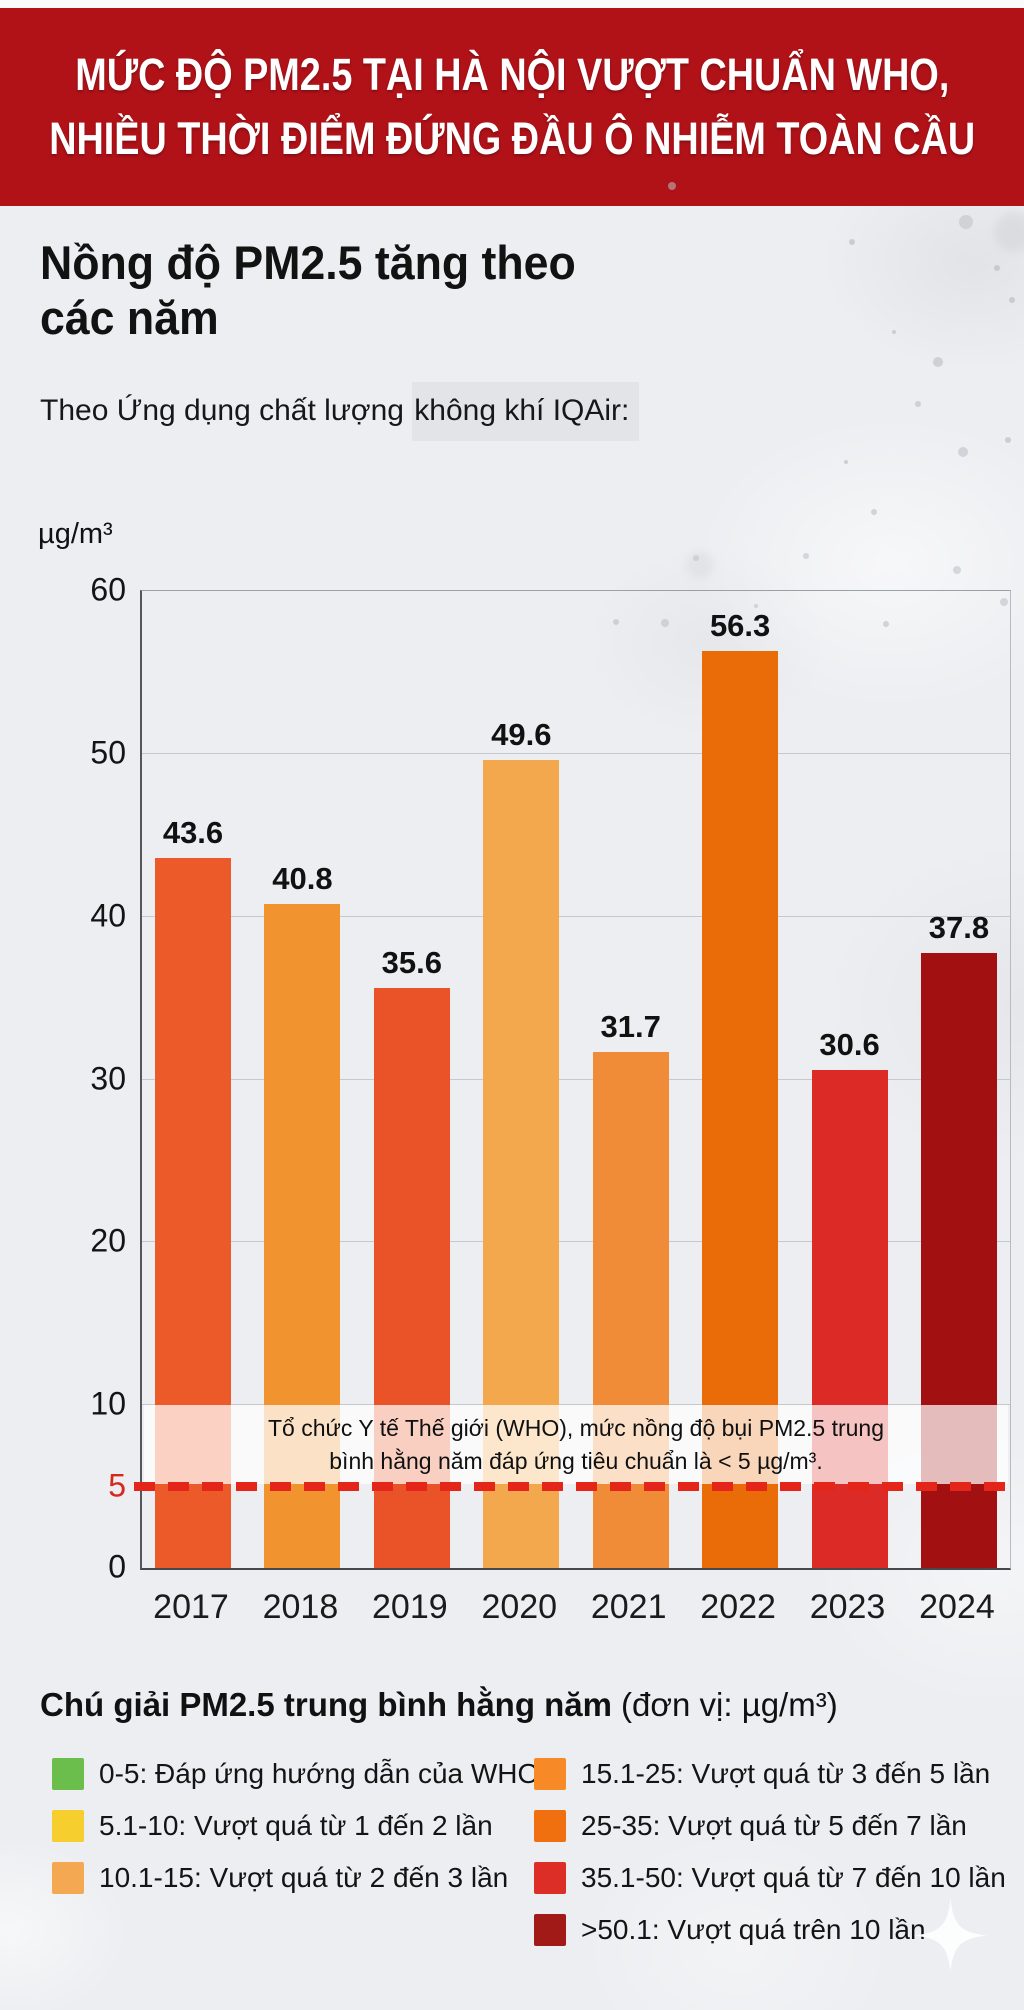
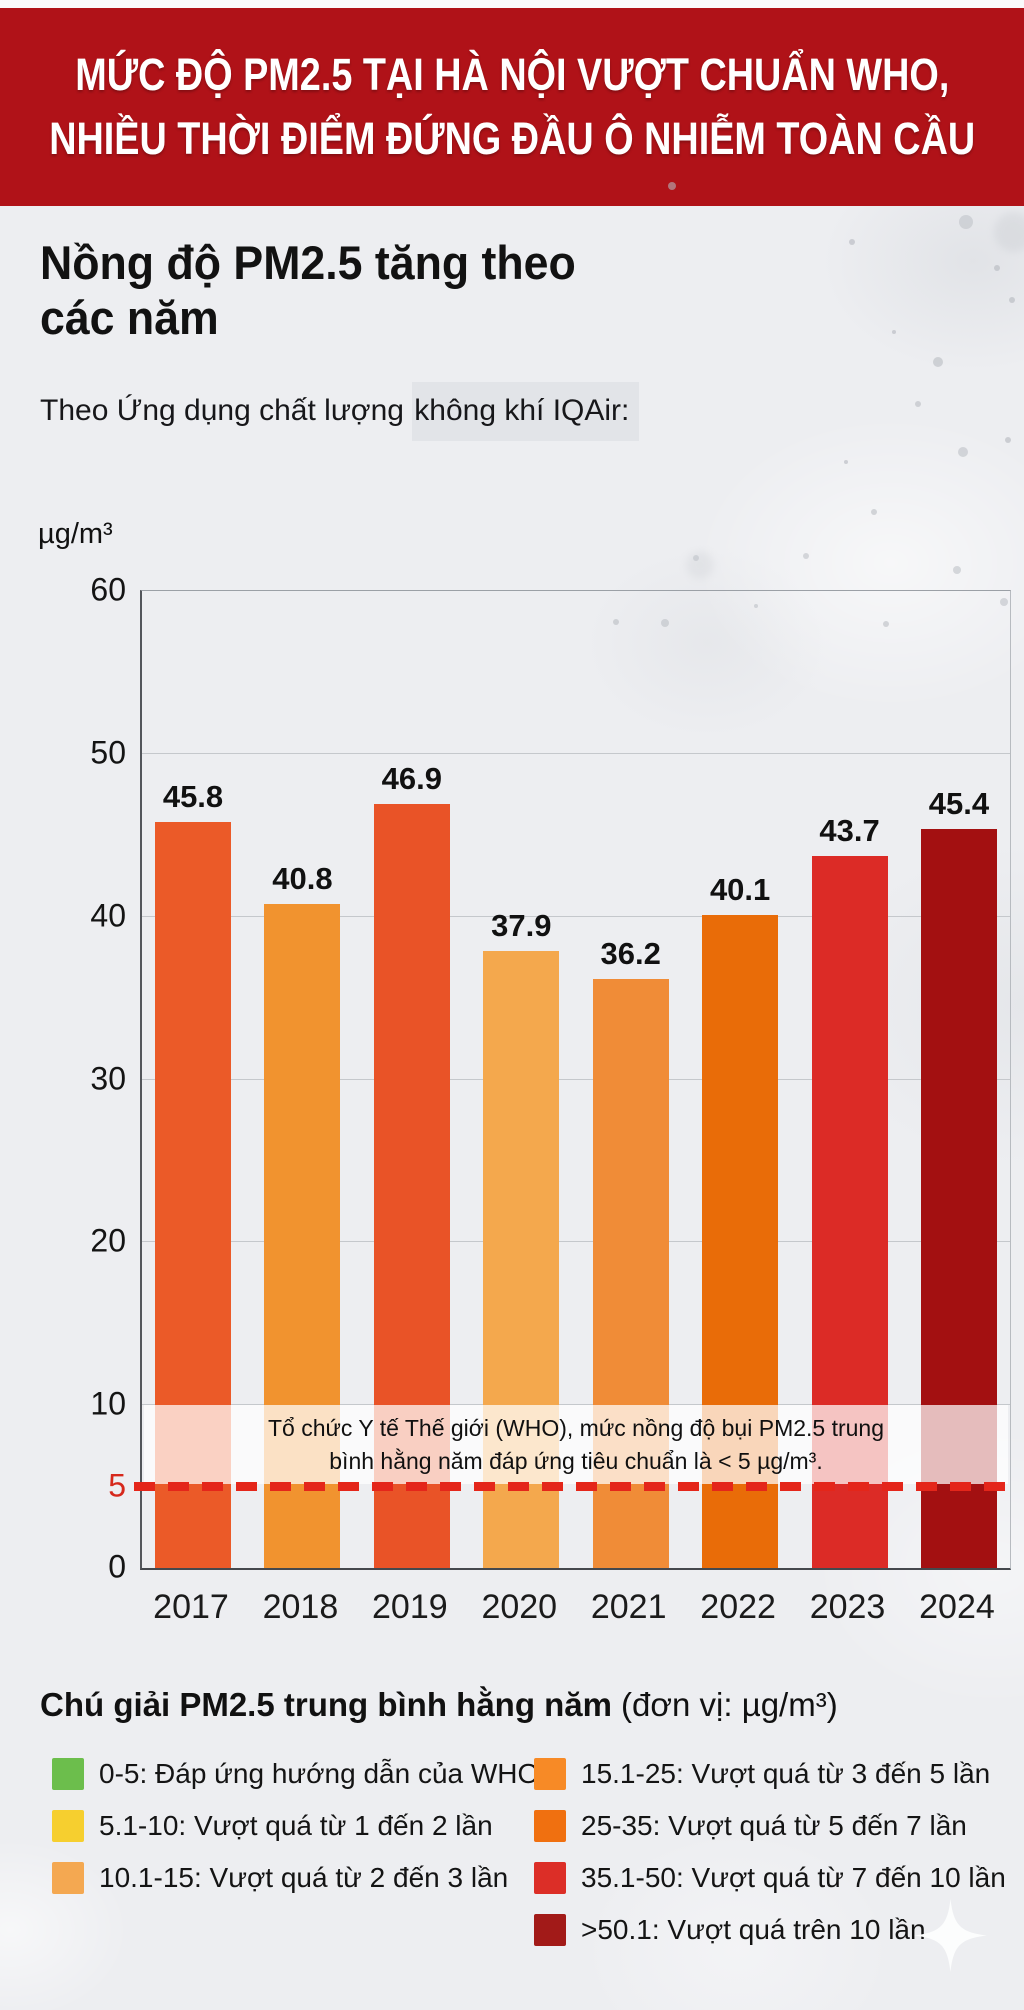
2017: 43.6 -> 45.8
2019: 35.6 -> 46.9
2020: 49.6 -> 37.9
2021: 31.7 -> 36.2
2022: 56.3 -> 40.1
2023: 30.6 -> 43.7
2024: 37.8 -> 45.4
